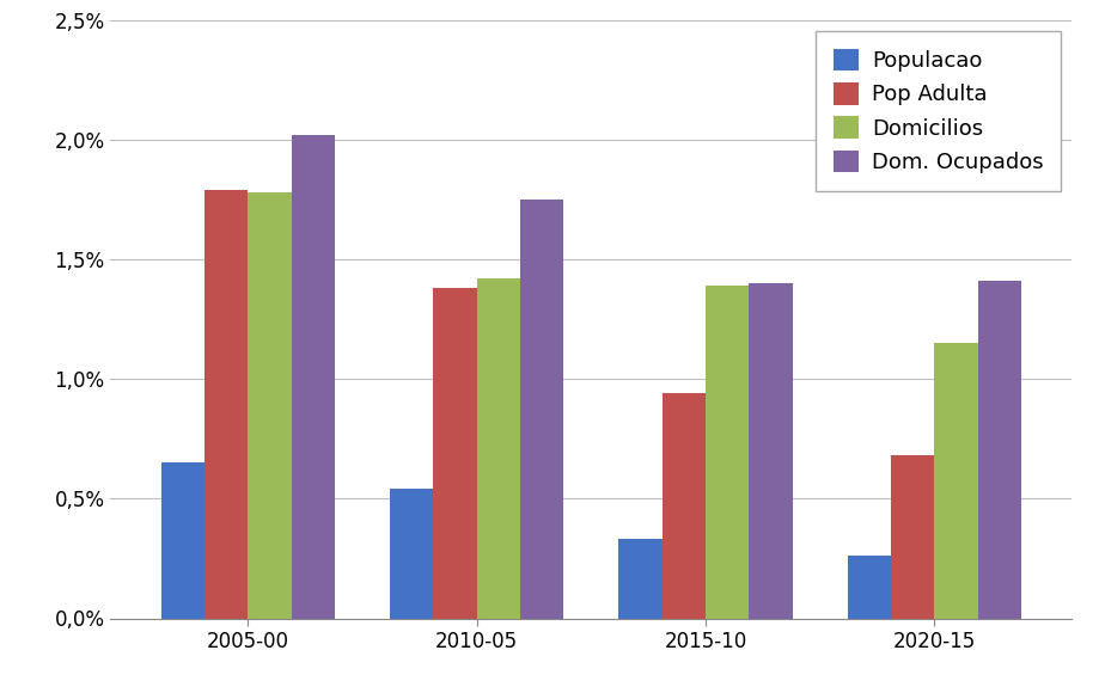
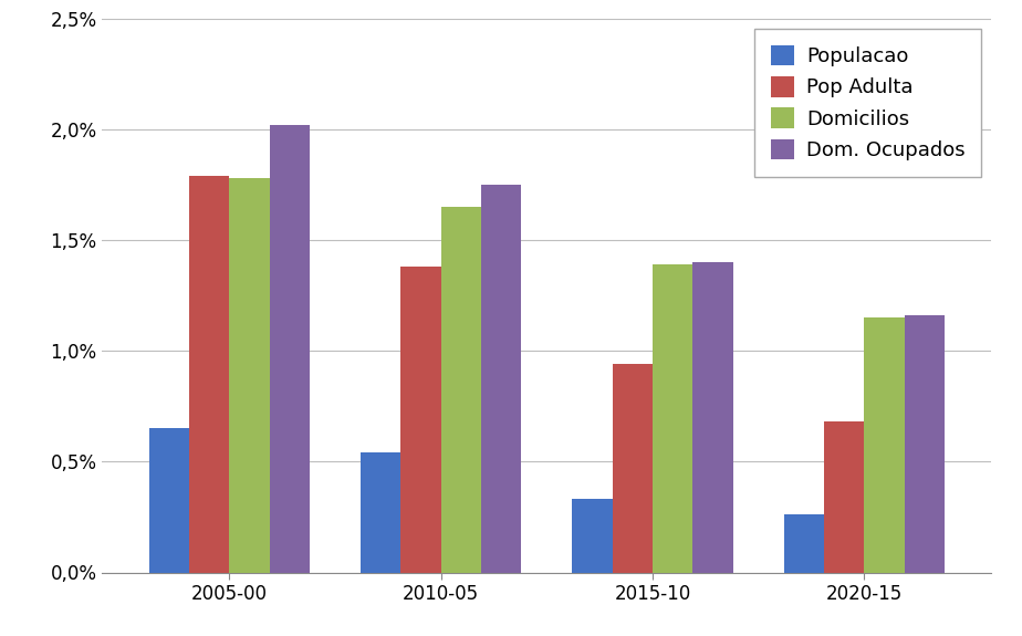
Domicilios/2010-05: 1,42% -> 1,65%
Dom. Ocupados/2020-15: 1,41% -> 1,16%
